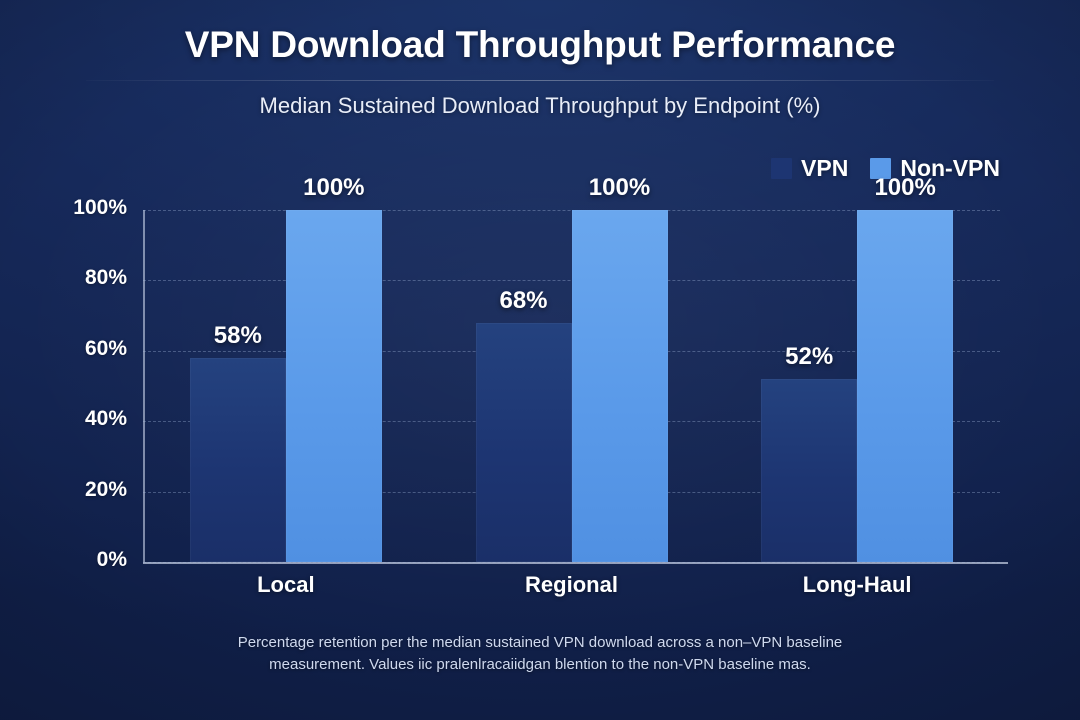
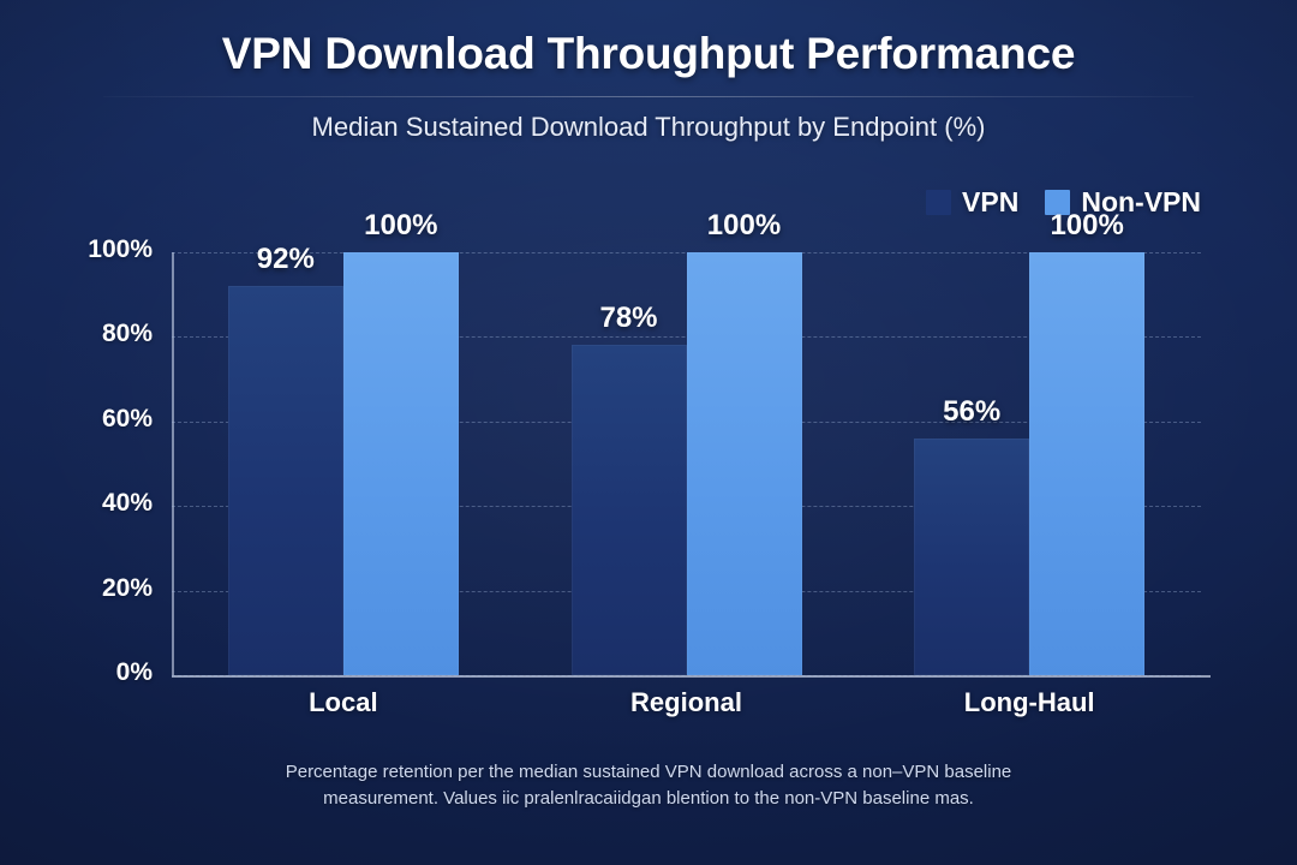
VPN/Local: 58% -> 92%
VPN/Regional: 68% -> 78%
VPN/Long-Haul: 52% -> 56%
